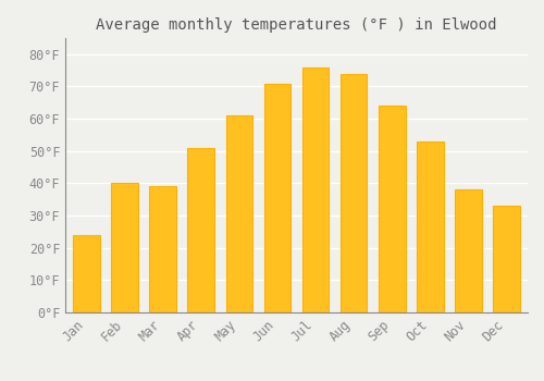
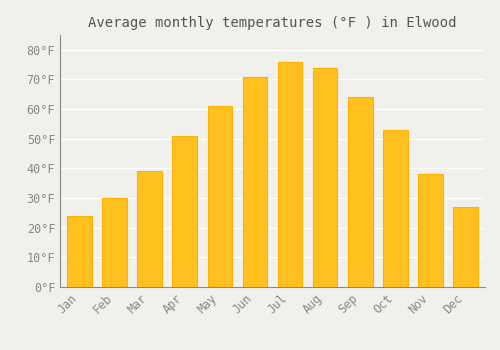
Feb: 40°F -> 30°F
Dec: 33°F -> 27°F
